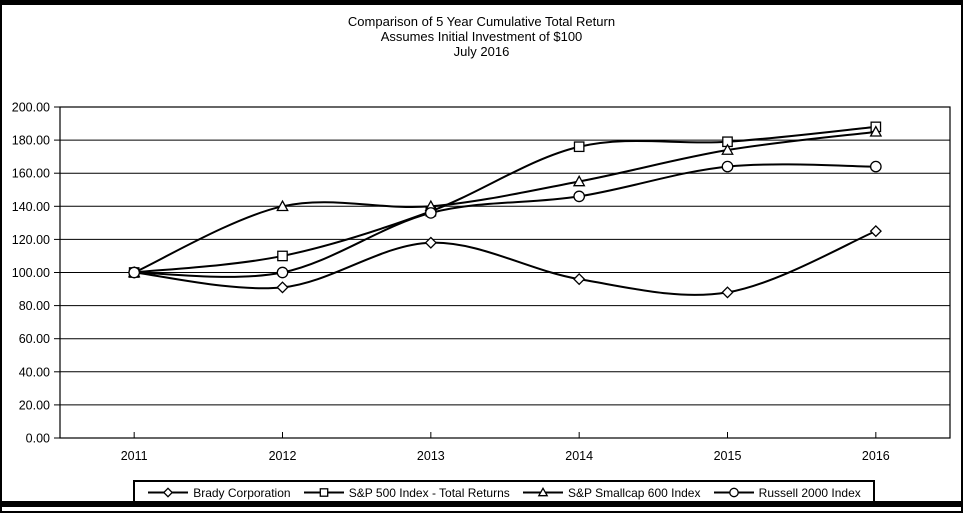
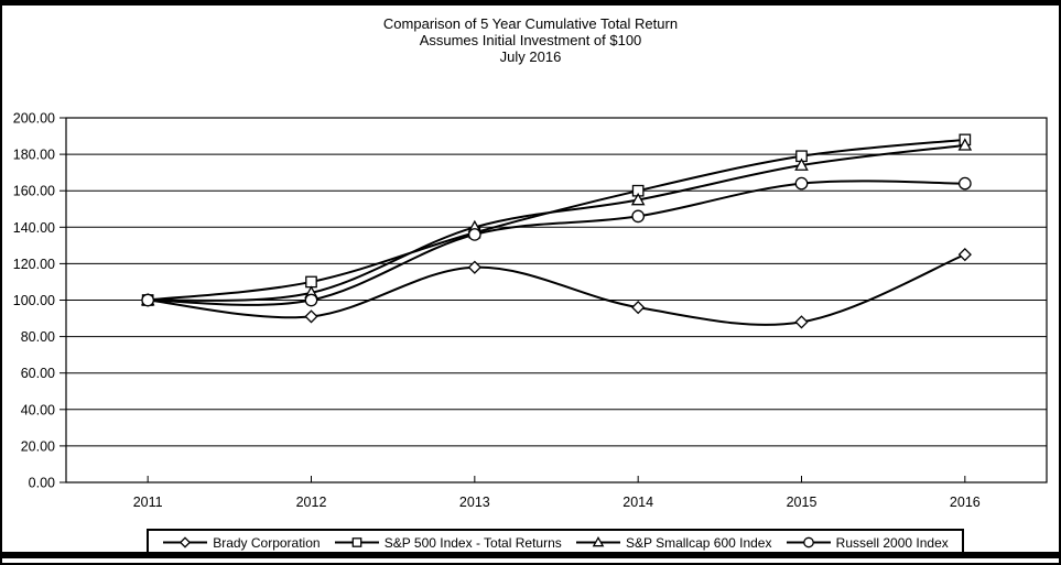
S&P Smallcap 600 Index/2012: 140 -> 104
S&P 500 Index - Total Returns/2014: 176 -> 160
